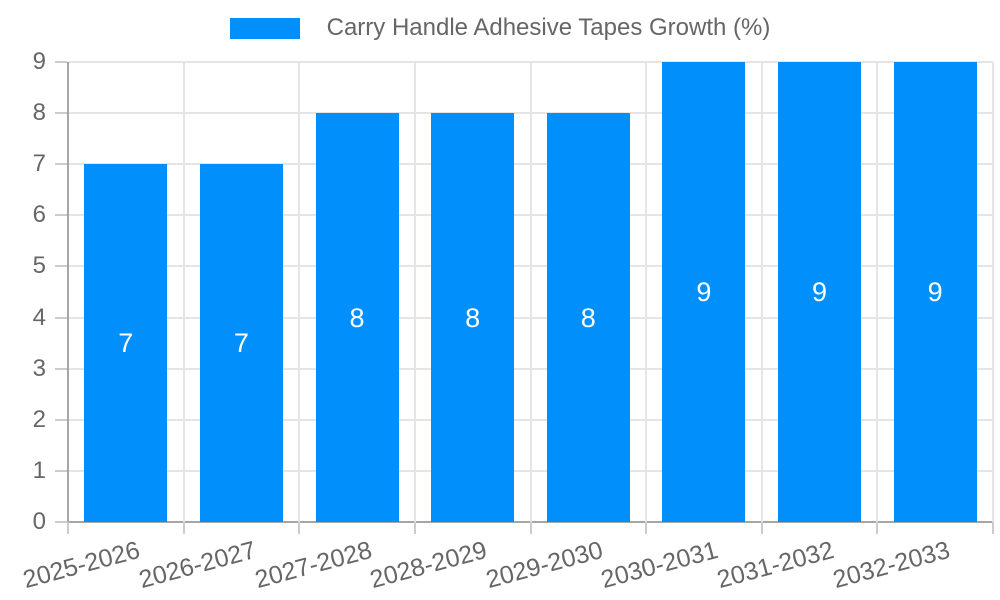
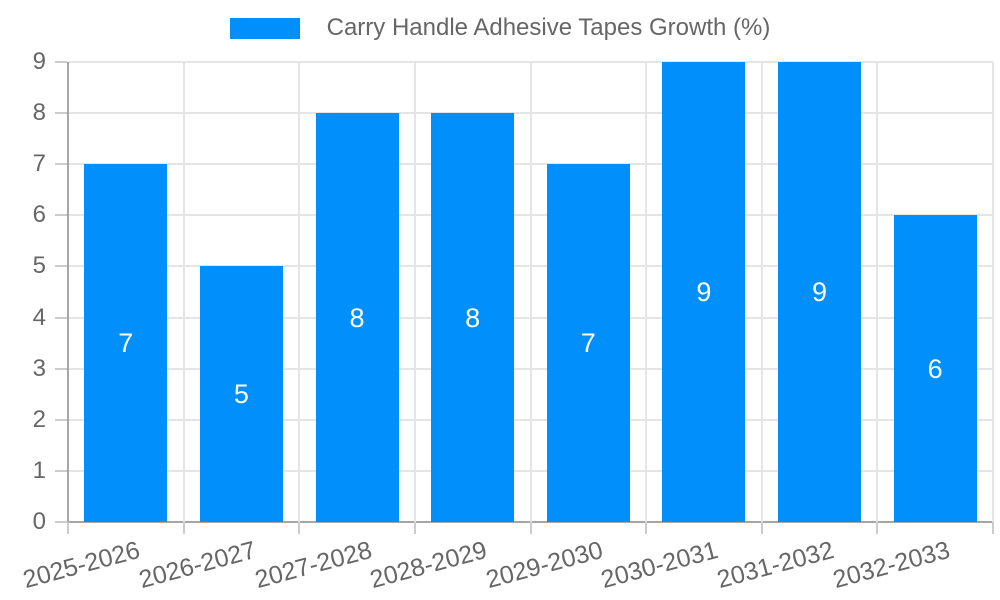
2026-2027: 7 -> 5
2029-2030: 8 -> 7
2032-2033: 9 -> 6
